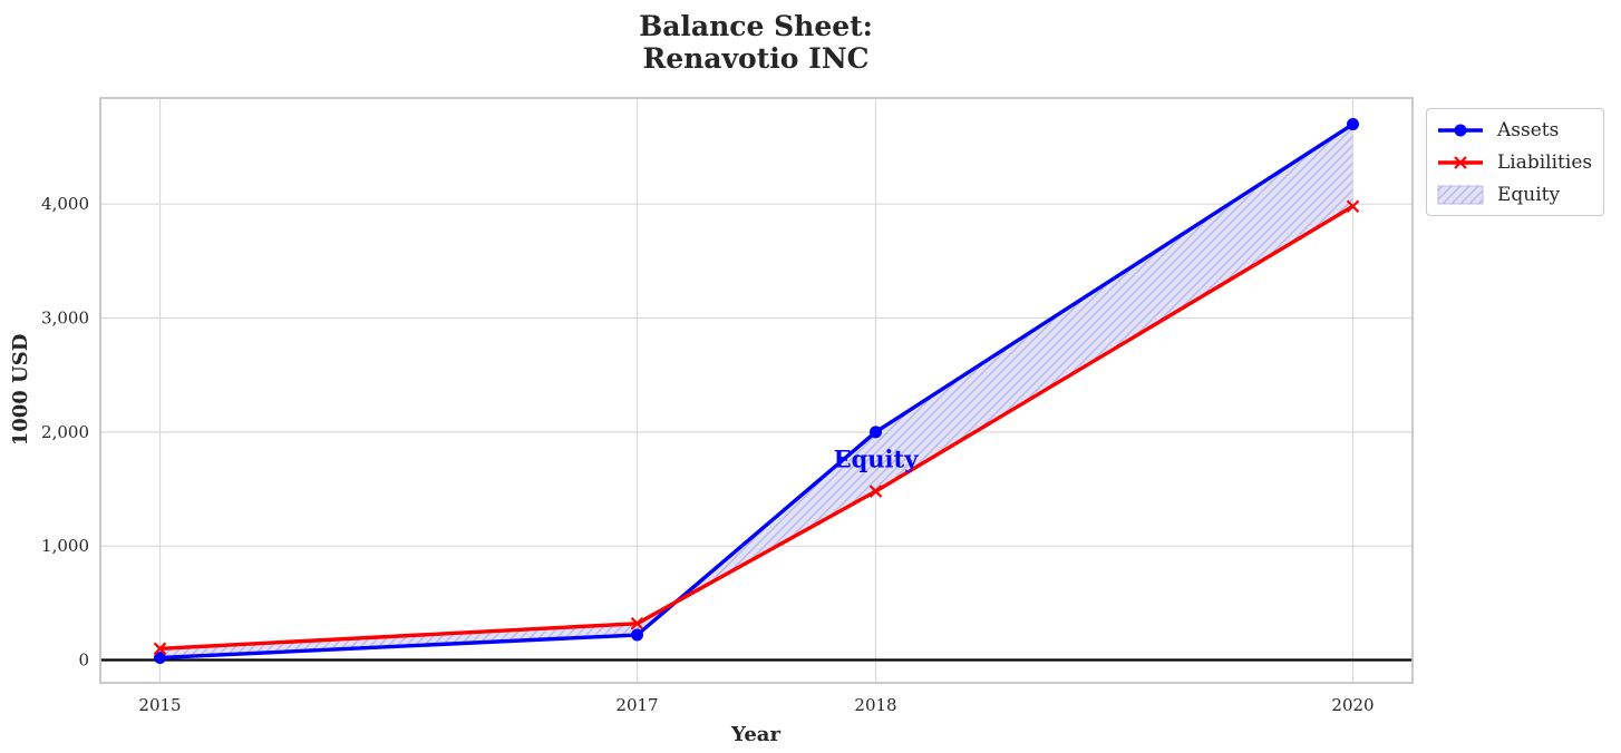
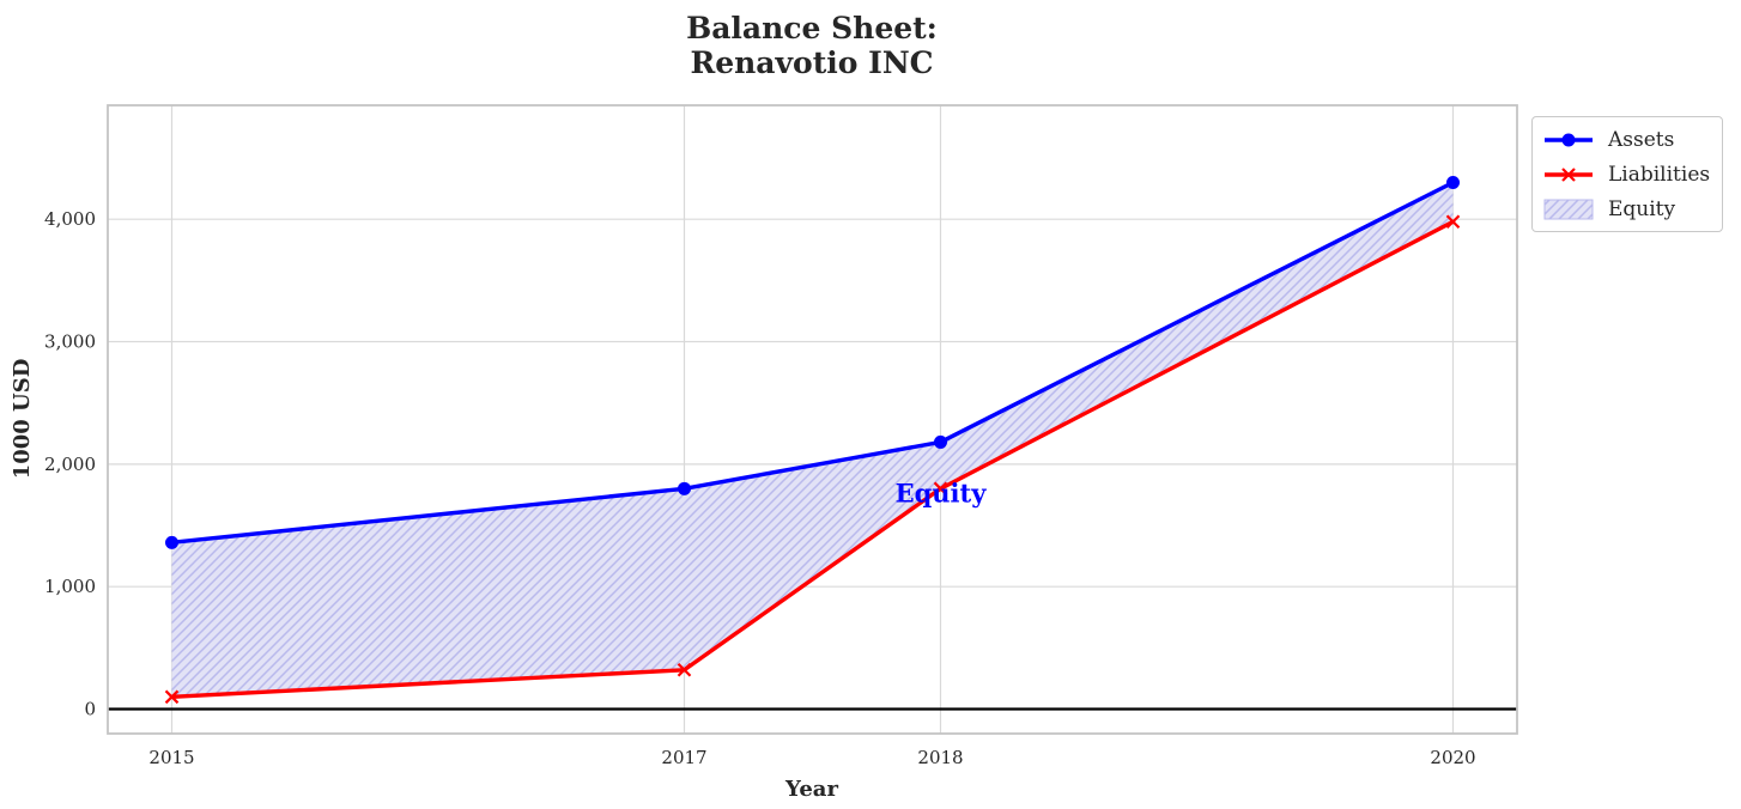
Assets/2015: 20 -> 1360
Assets/2017: 220 -> 1800
Assets/2018: 2000 -> 2180
Liabilities/2018: 1480 -> 1800
Assets/2020: 4700 -> 4300
